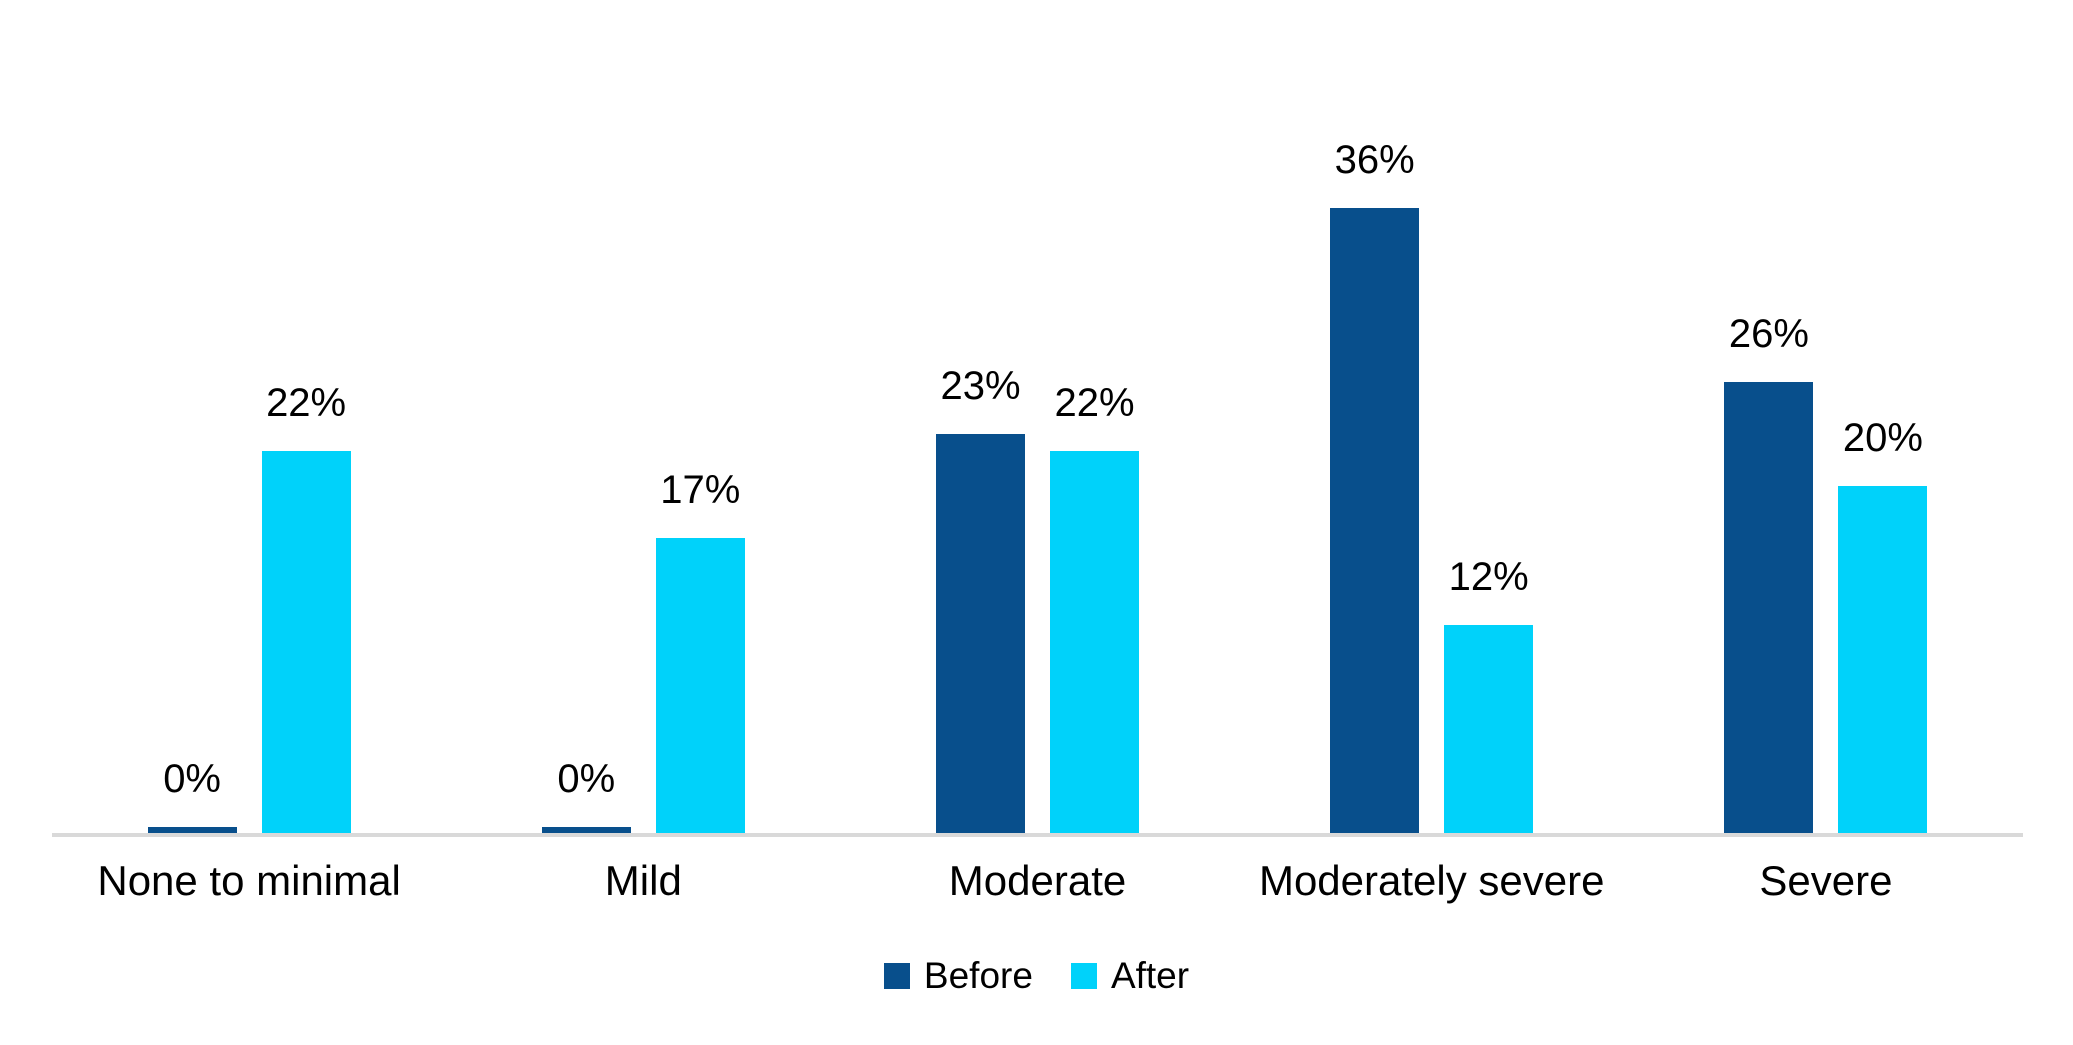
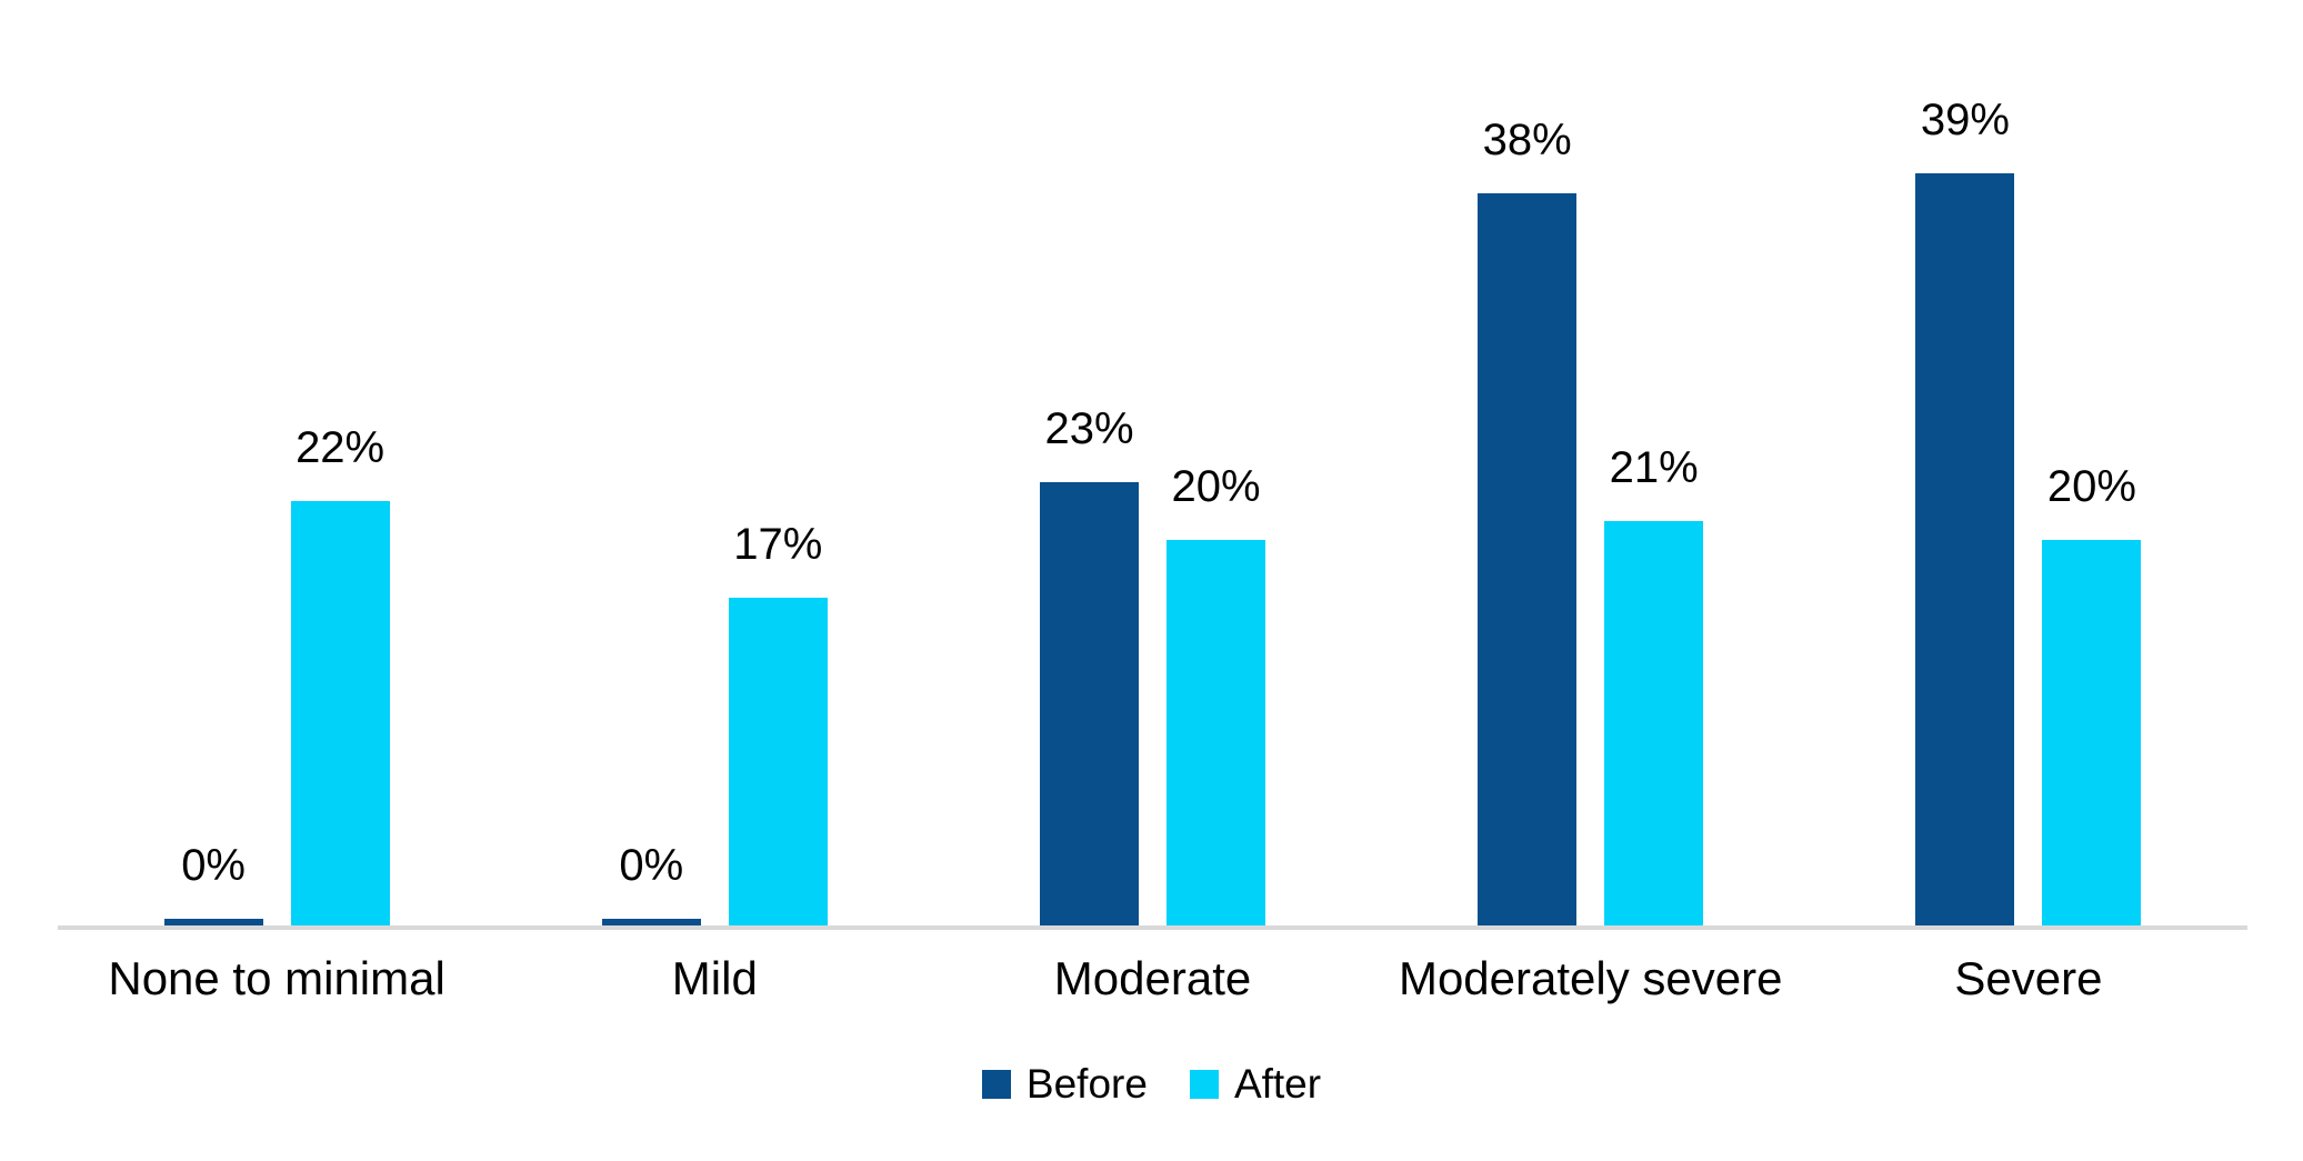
After/Moderate: 22% -> 20%
Before/Moderately severe: 36% -> 38%
After/Moderately severe: 12% -> 21%
Before/Severe: 26% -> 39%
